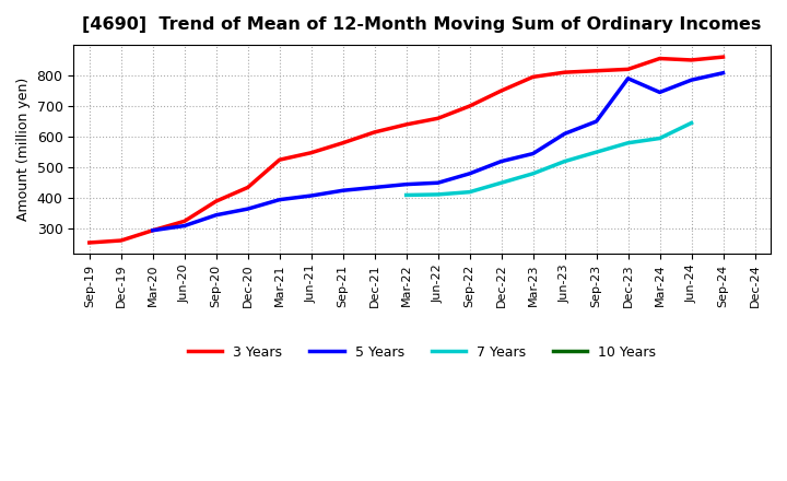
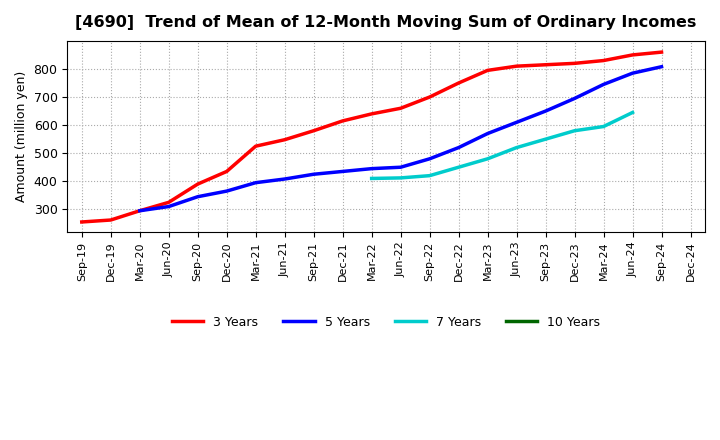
5 Years/Mar-23: 545 -> 570
5 Years/Dec-23: 790 -> 695
3 Years/Mar-24: 855 -> 830
